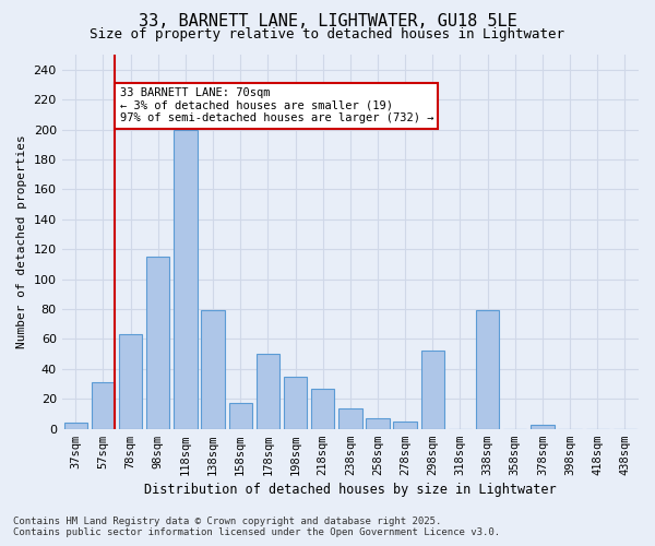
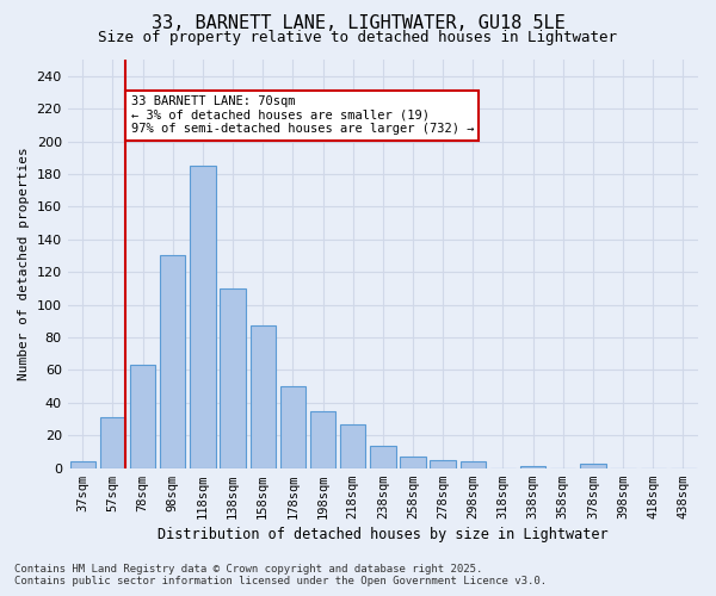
98sqm: 115 -> 130
118sqm: 200 -> 185
138sqm: 79 -> 110
158sqm: 17 -> 87
298sqm: 52 -> 4
338sqm: 79 -> 1
